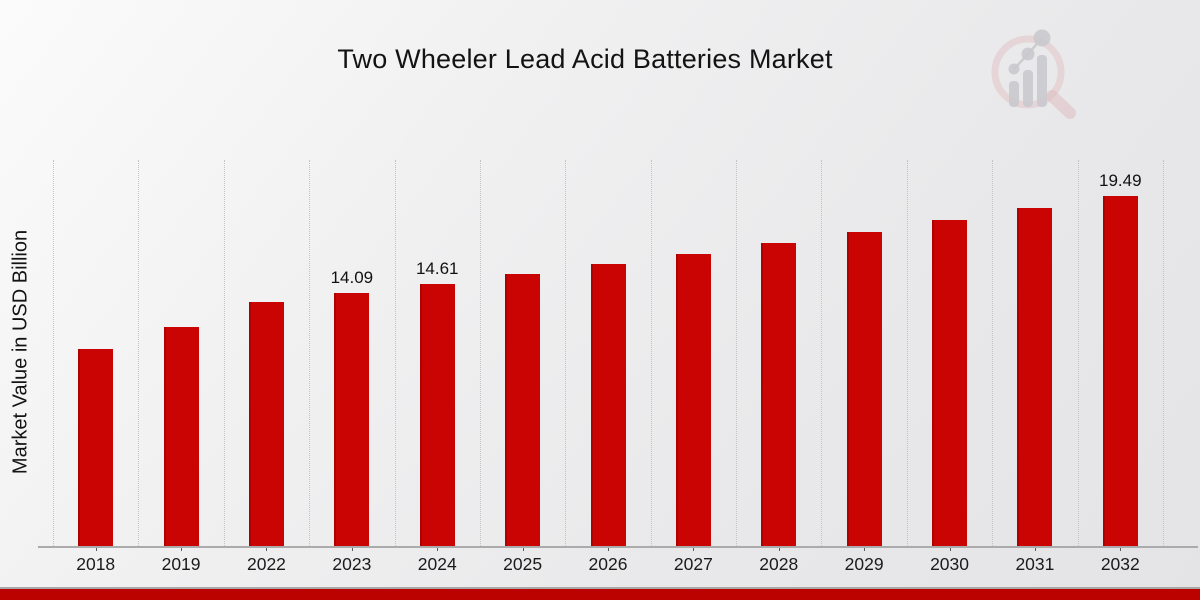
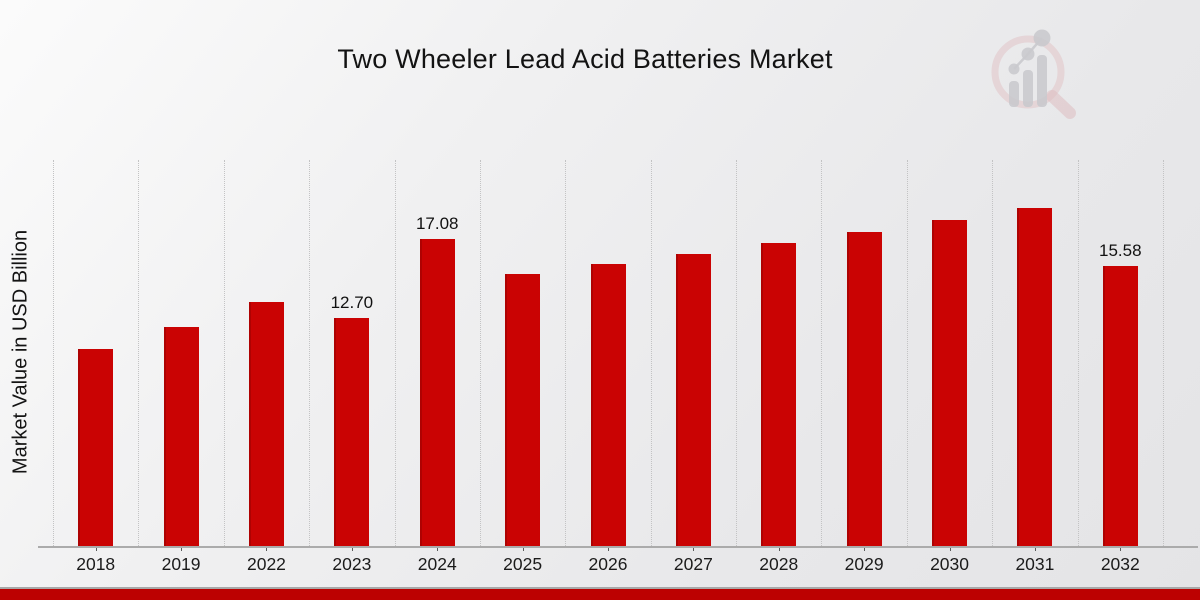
2023: 14.09 -> 12.70
2024: 14.61 -> 17.08
2032: 19.49 -> 15.58
